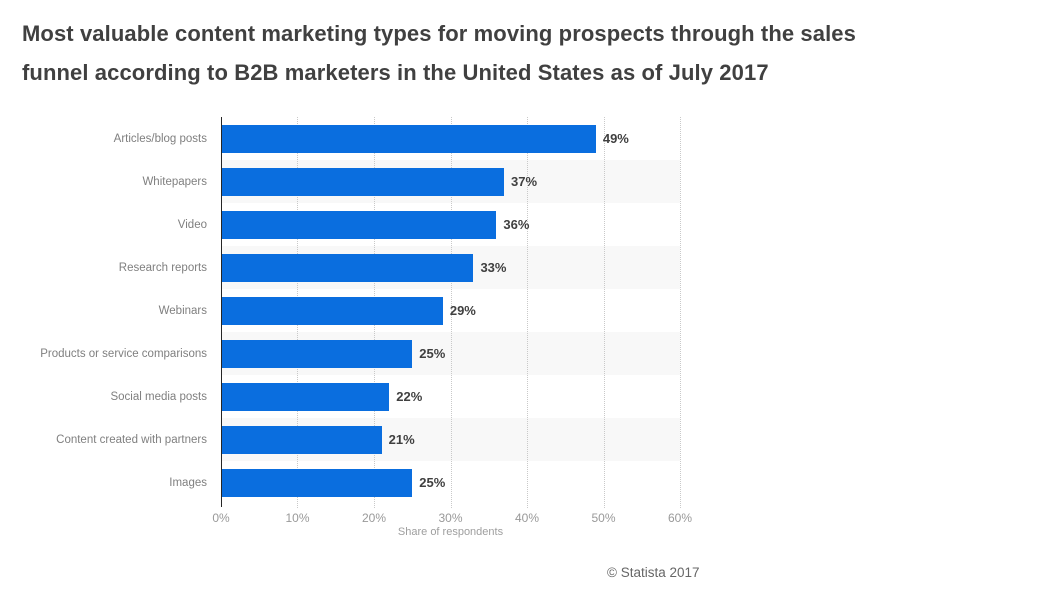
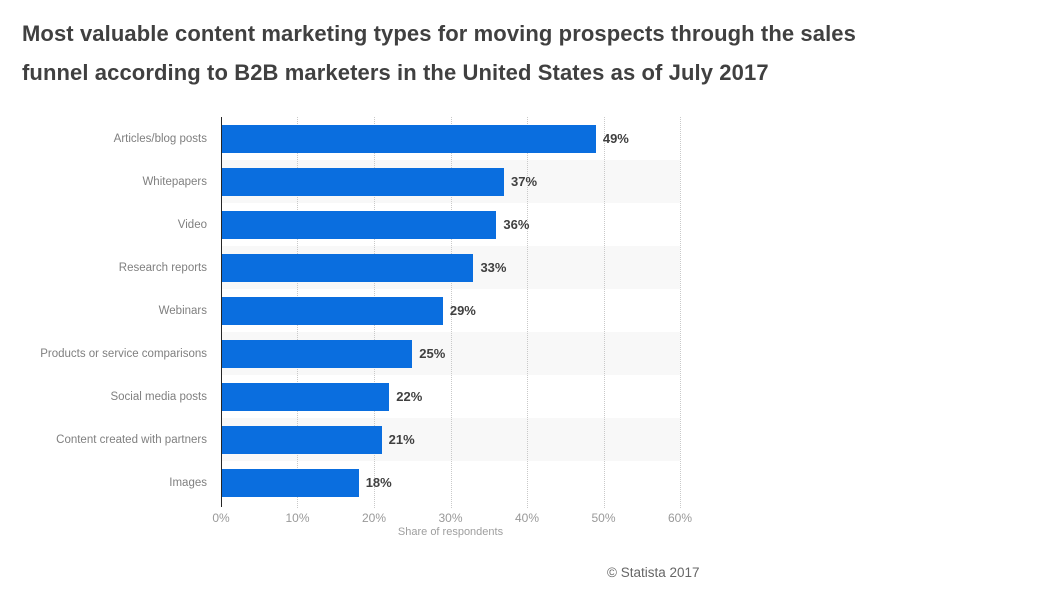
Images: 25% -> 18%
